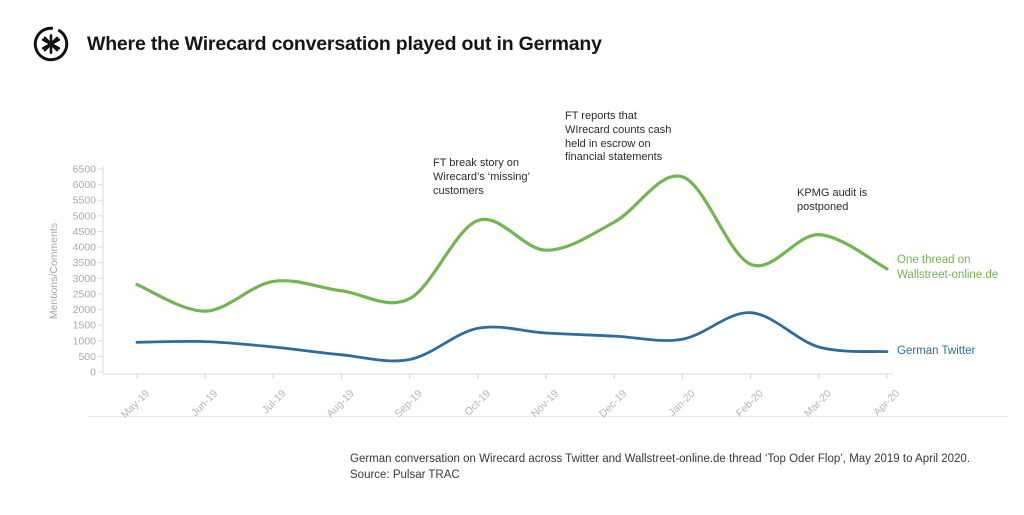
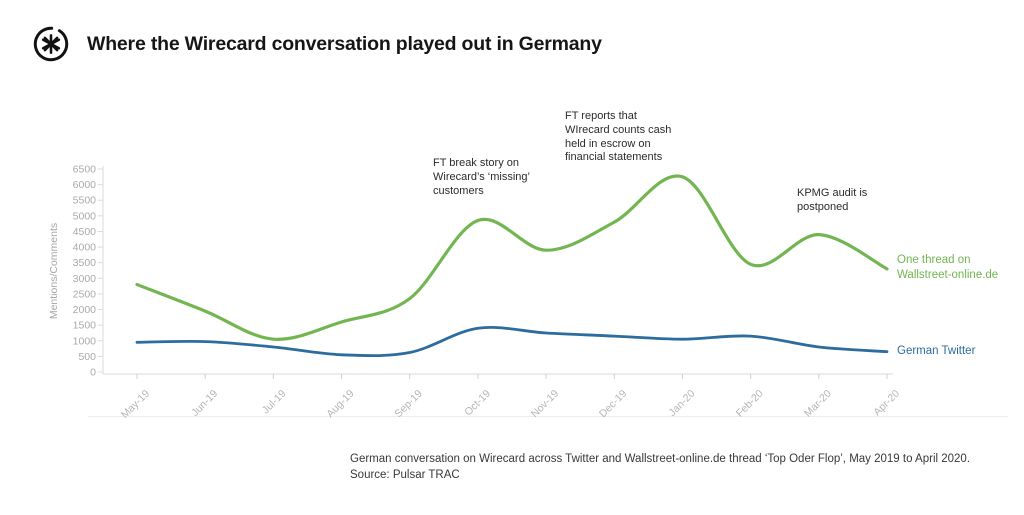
One thread on Wallstreet-online.de/Jul-19: 2900 -> 1000
One thread on Wallstreet-online.de/Aug-19: 2600 -> 1600
German Twitter/Sep-19: 400 -> 600
German Twitter/Feb-20: 1900 -> 1200
